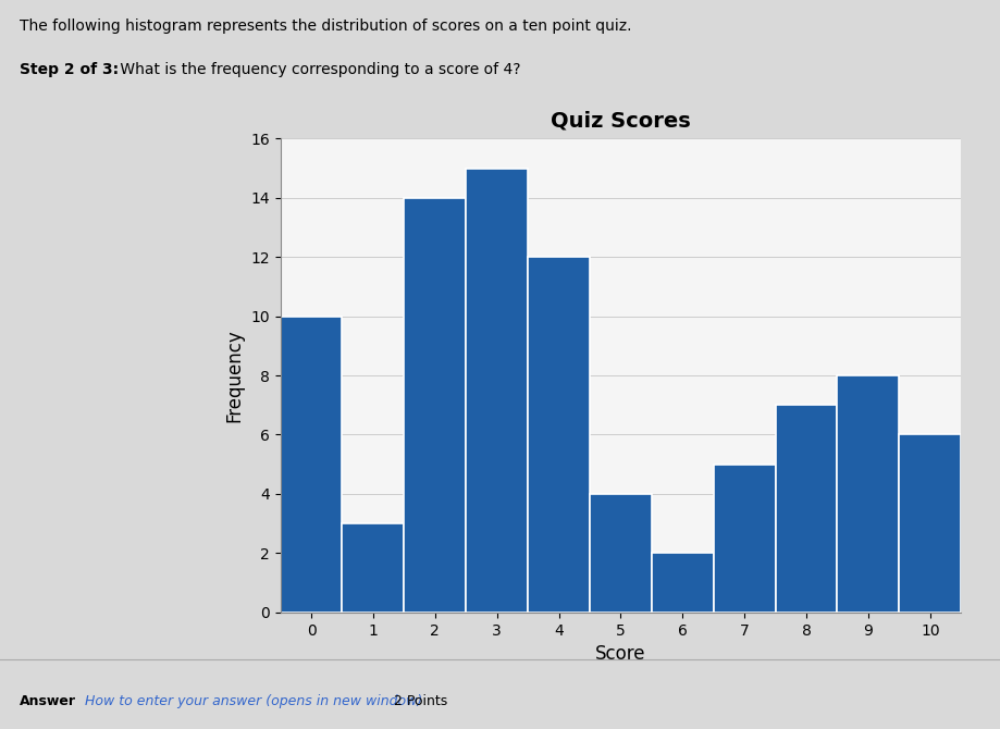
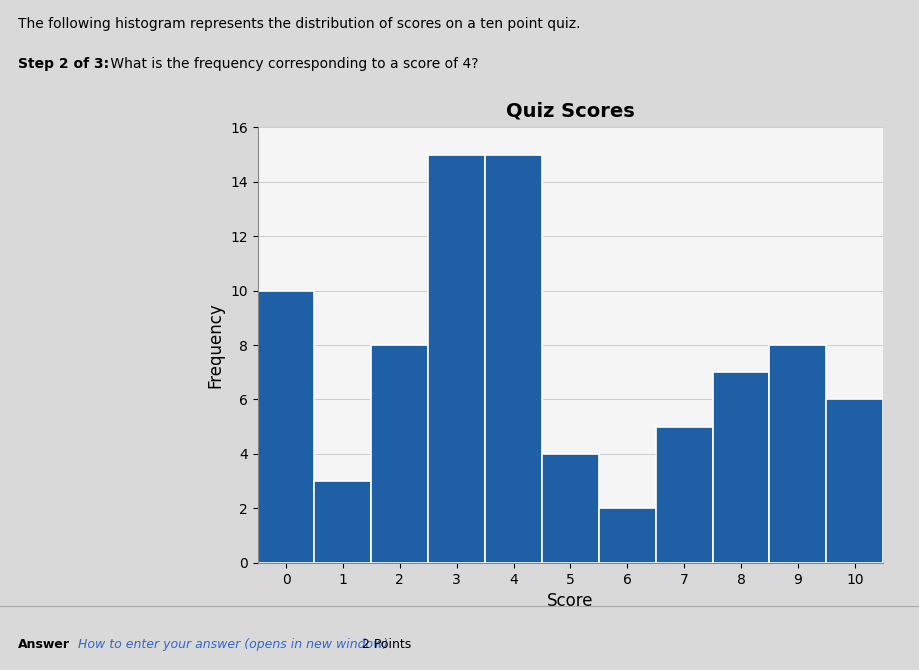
2: 14 -> 8
4: 12 -> 15
